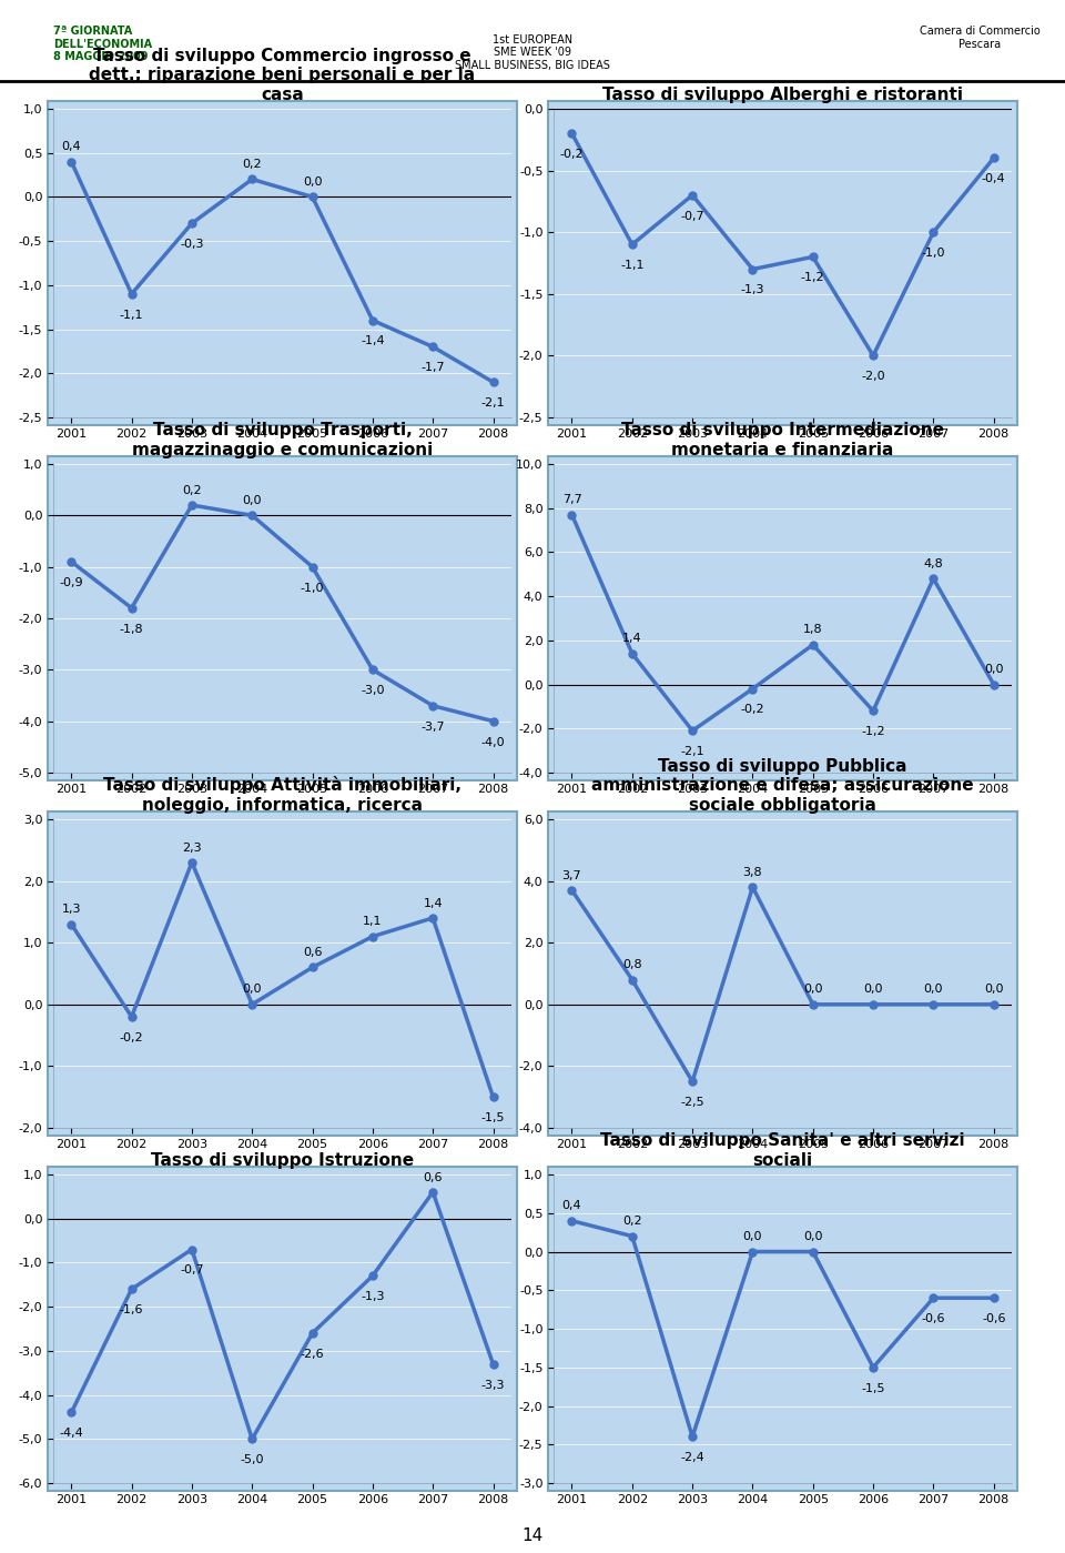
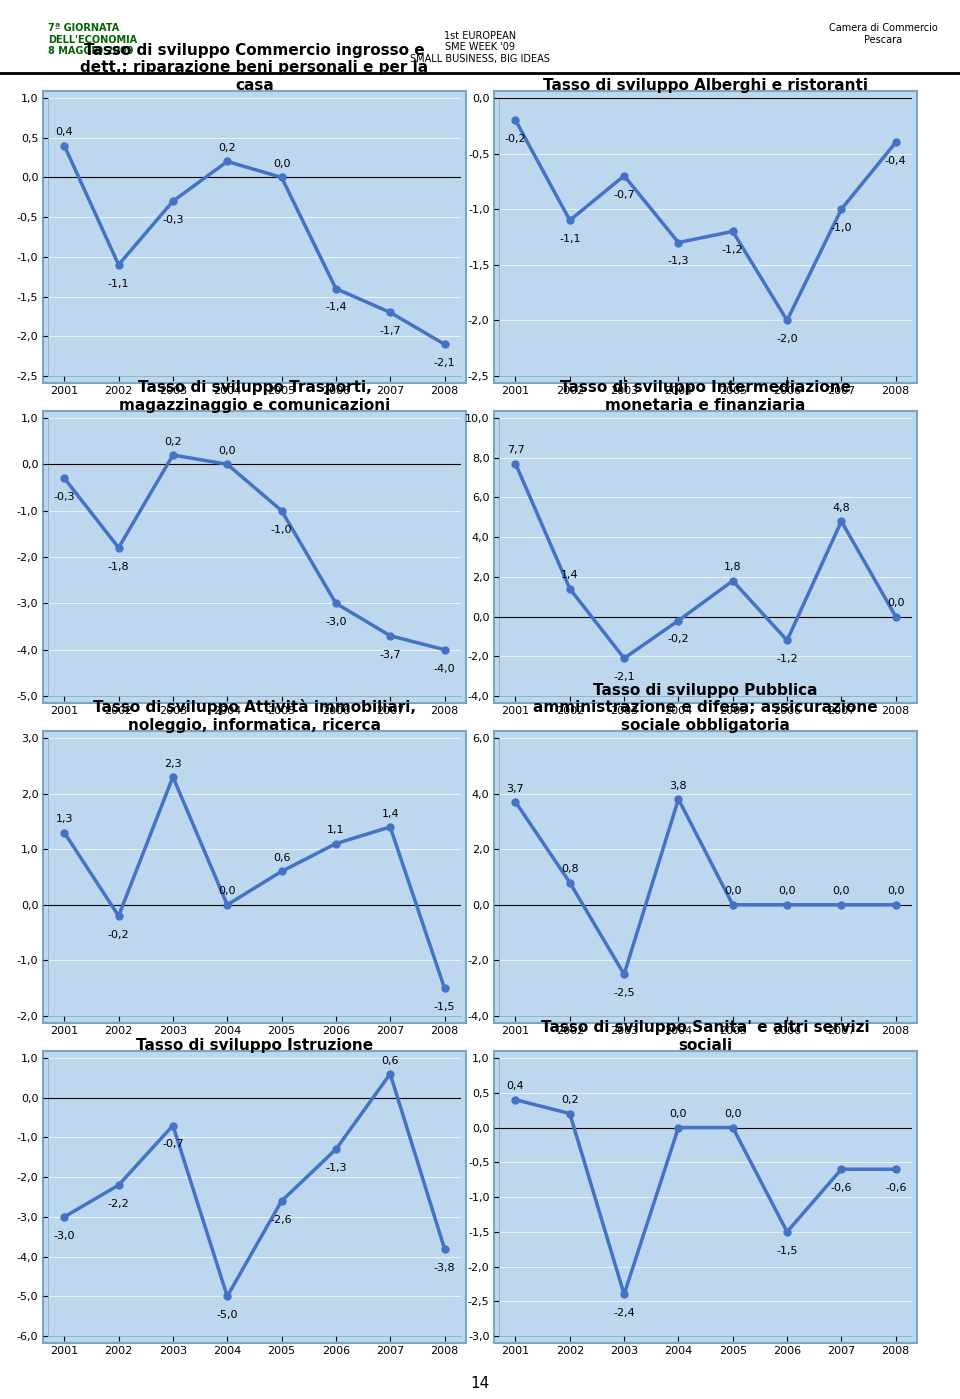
Tasso di sviluppo Trasporti, magazzinaggio e comunicazioni/2001: -0,9 -> -0,3
Tasso di sviluppo Istruzione/2001: -4,4 -> -3,0
Tasso di sviluppo Istruzione/2002: -1,6 -> -2,2
Tasso di sviluppo Istruzione/2008: -3,3 -> -3,8
